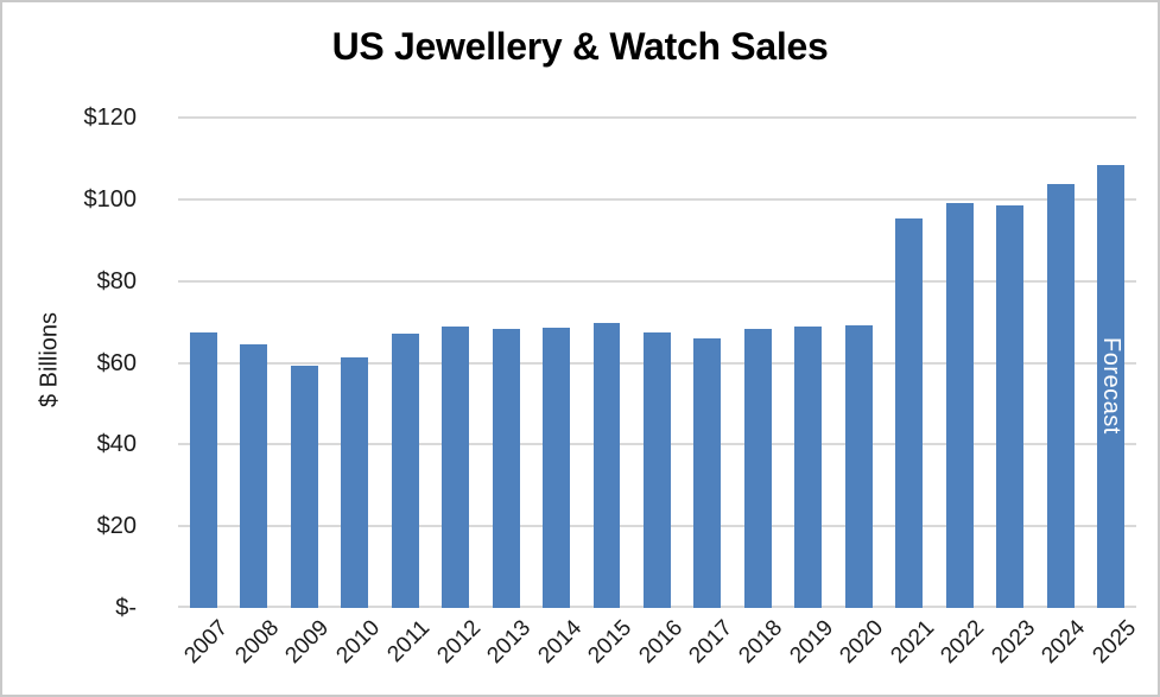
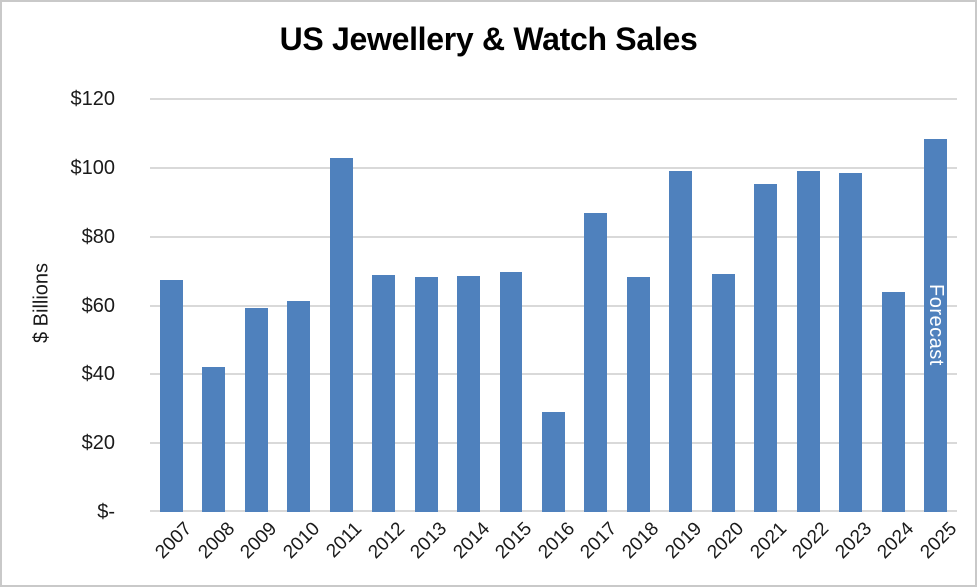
2008: $64 -> $42
2011: $67 -> $103
2016: $67 -> $29
2017: $66 -> $87
2019: $69 -> $99
2024: $104 -> $64
